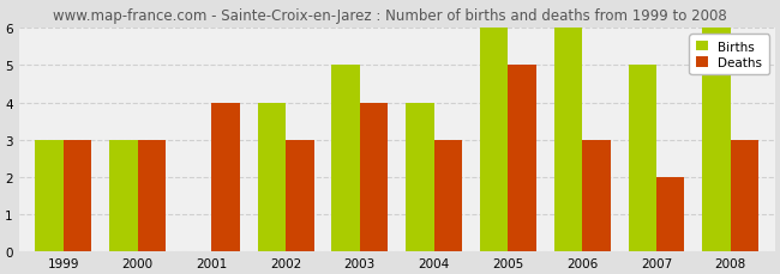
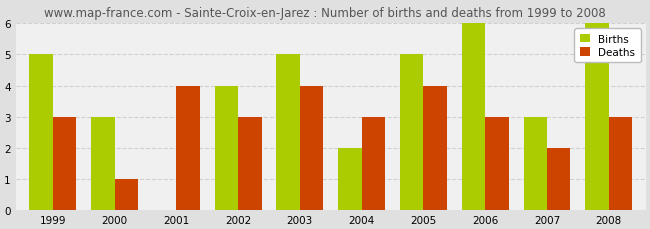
Births/1999: 3 -> 5
Deaths/2000: 3 -> 1
Births/2004: 4 -> 2
Births/2005: 6 -> 5
Deaths/2005: 5 -> 4
Births/2007: 5 -> 3
